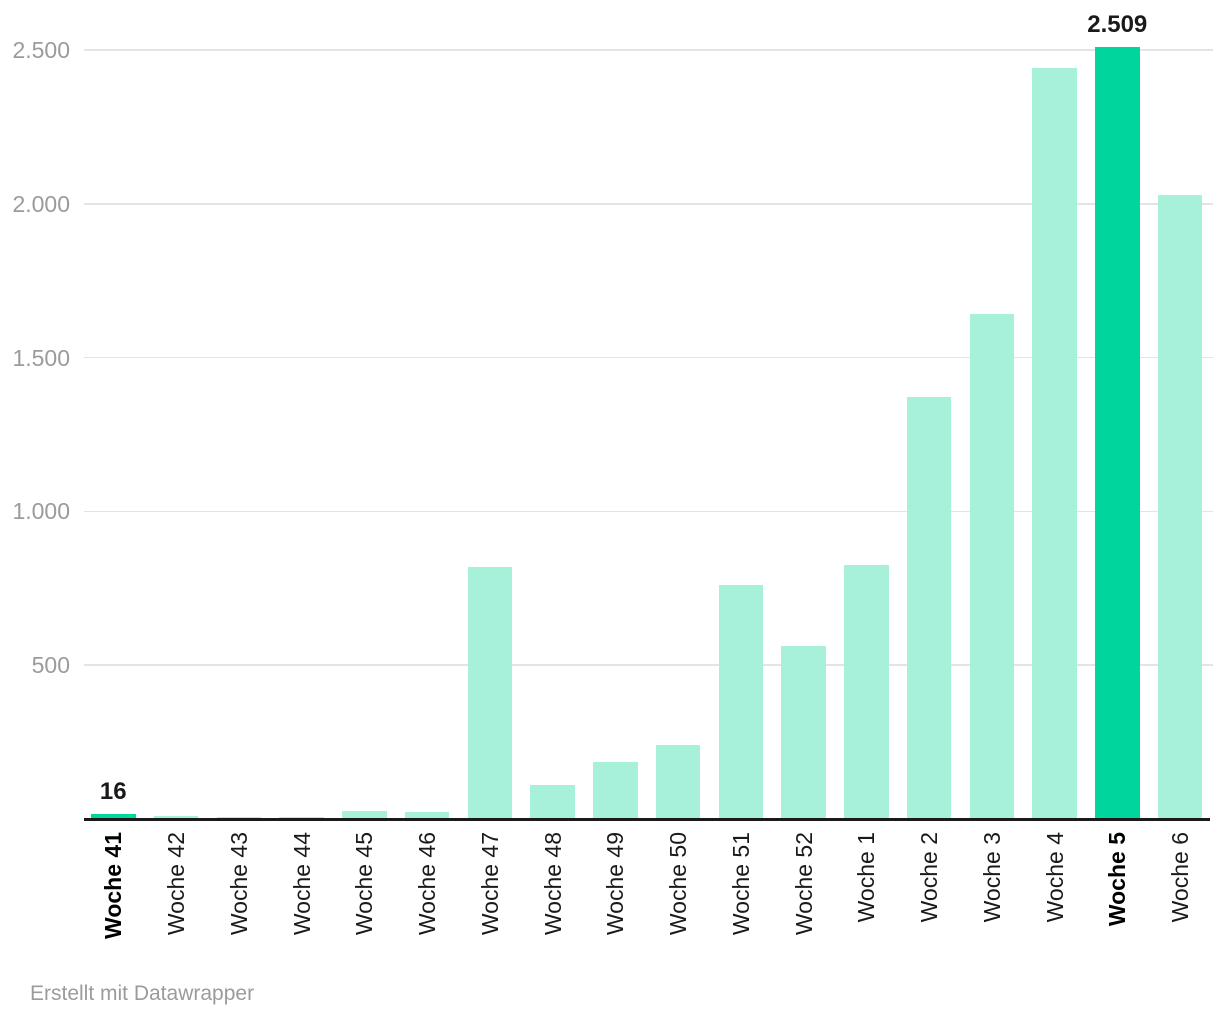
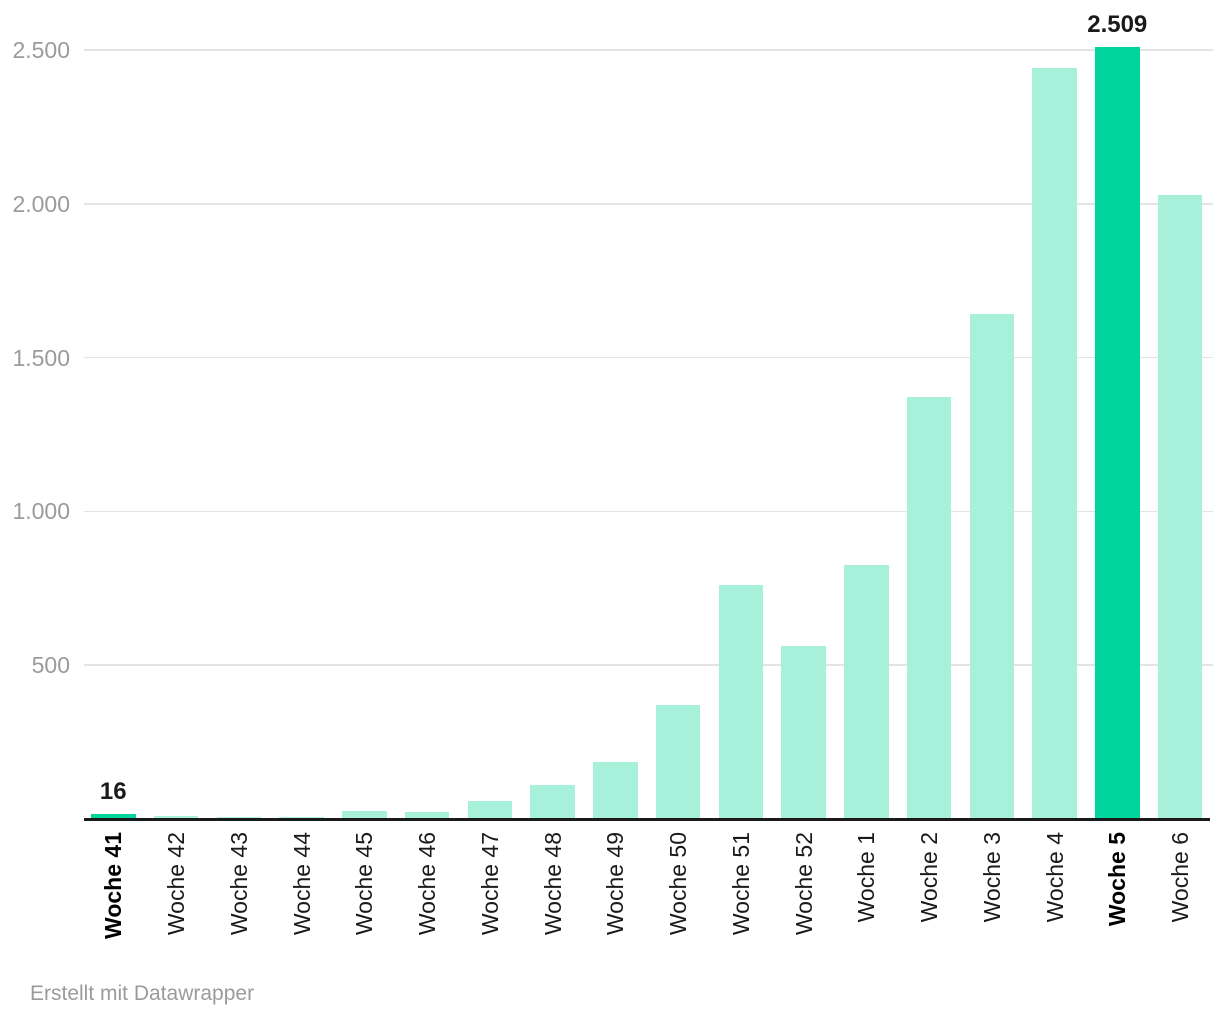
Woche 47: 820 -> 60
Woche 50: 240 -> 370
